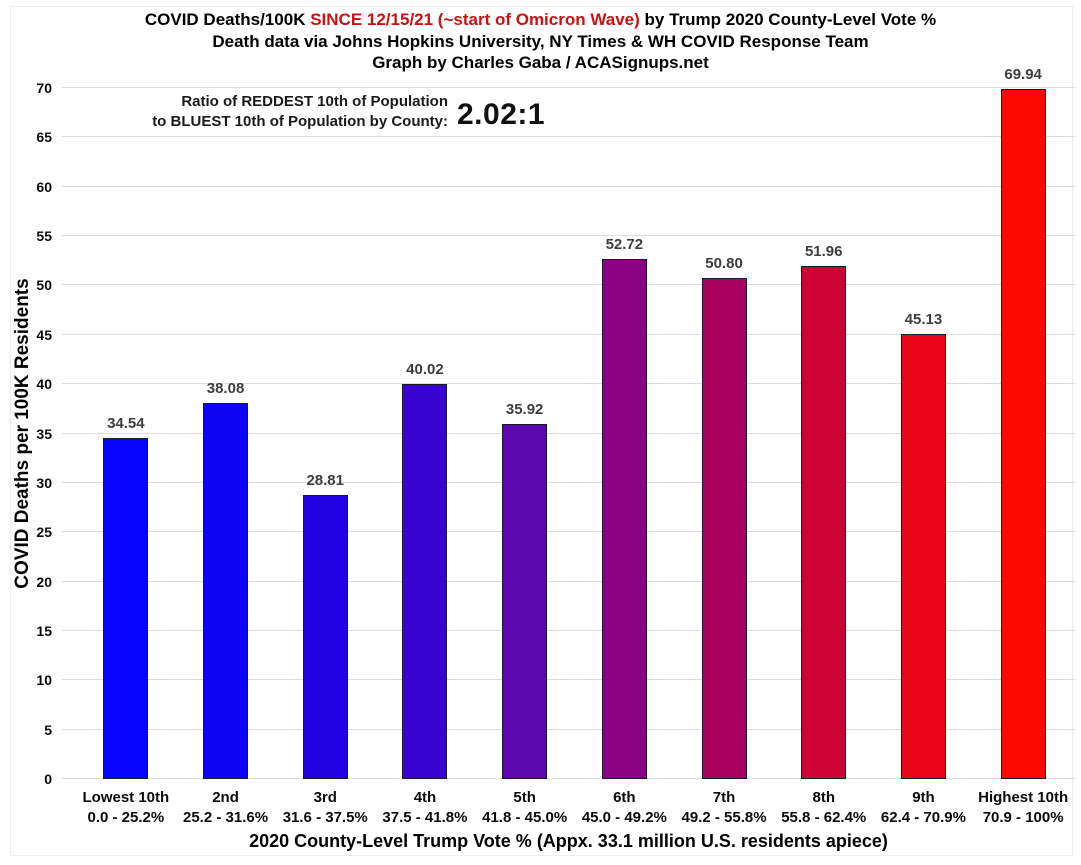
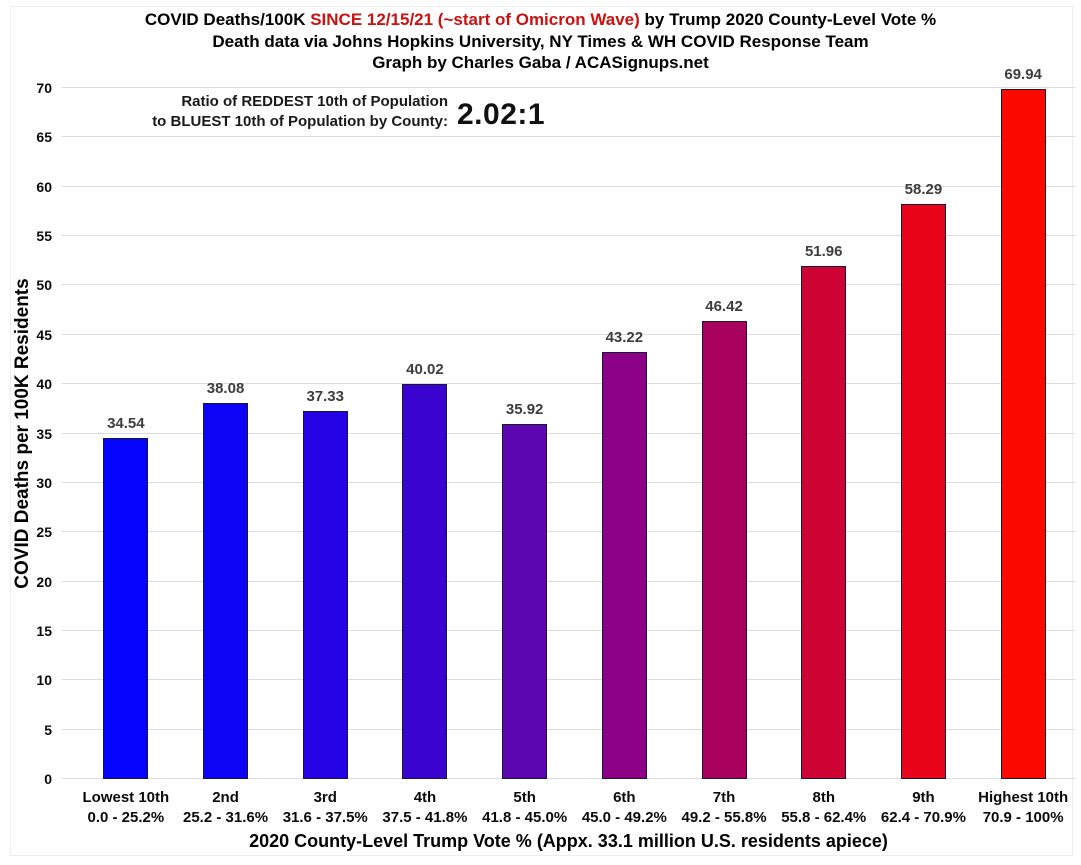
3rd: 28.81 -> 37.33
6th: 52.72 -> 43.22
7th: 50.80 -> 46.42
9th: 45.13 -> 58.29
